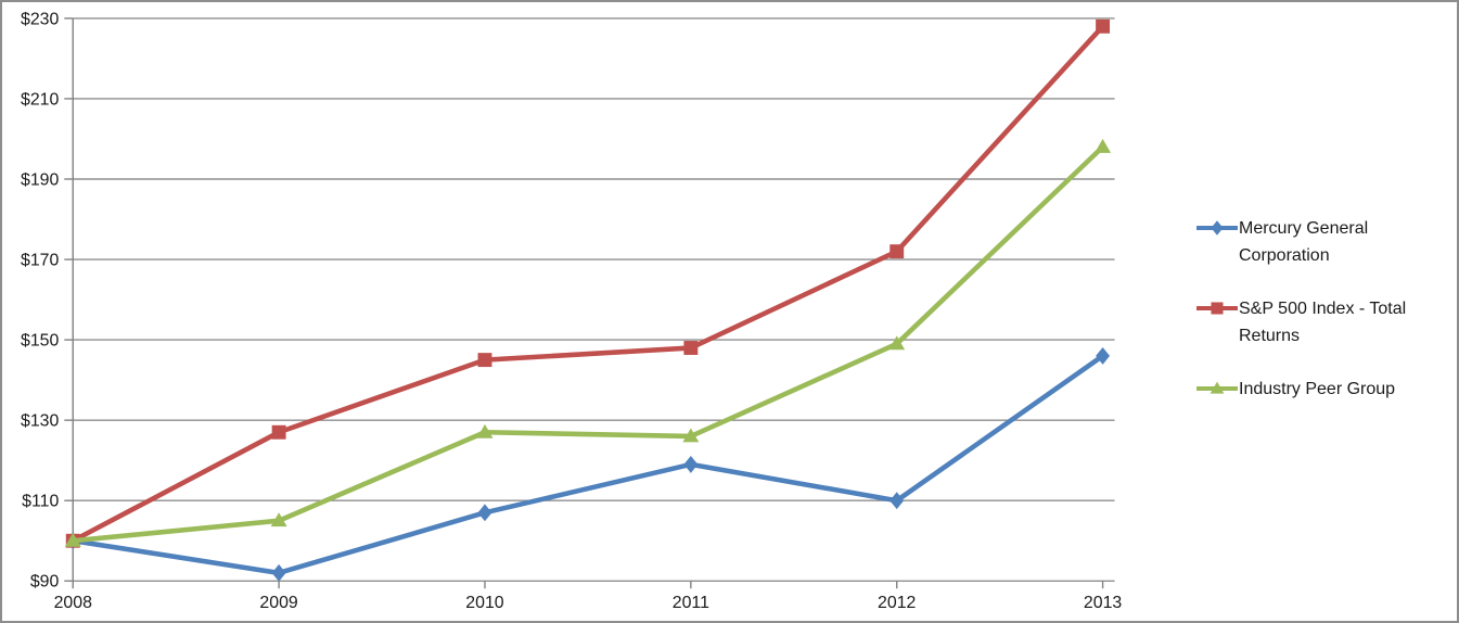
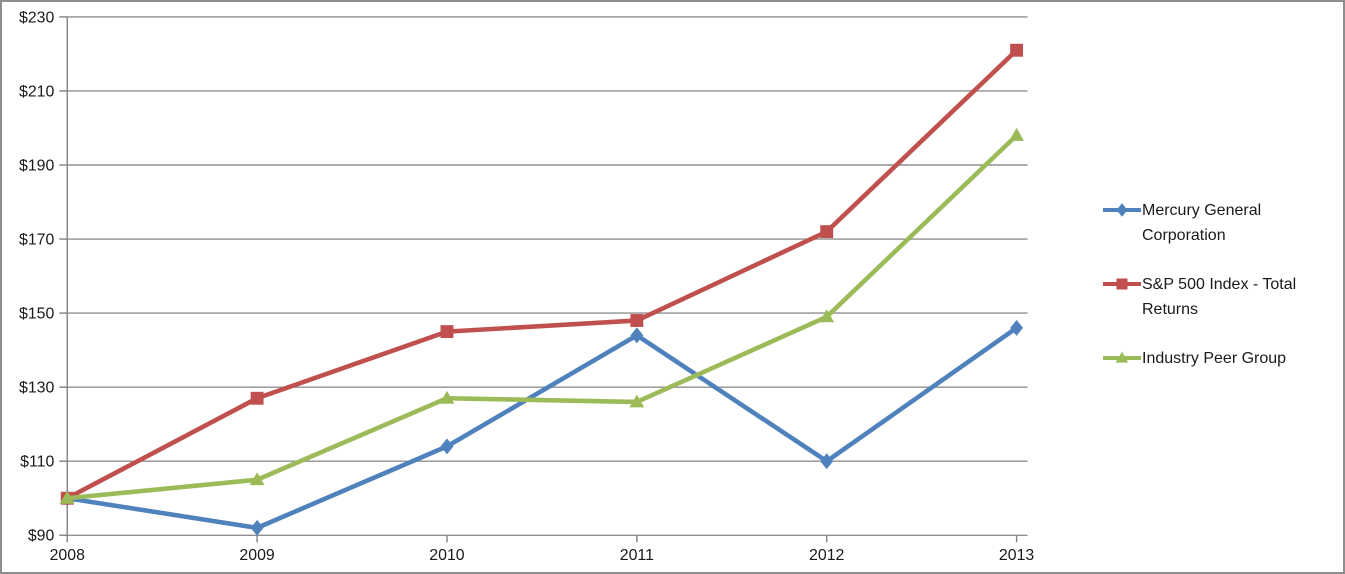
Mercury General Corporation/2010: $107 -> $114
Mercury General Corporation/2011: $119 -> $144
S&P 500 Index - Total Returns/2013: $228 -> $221
